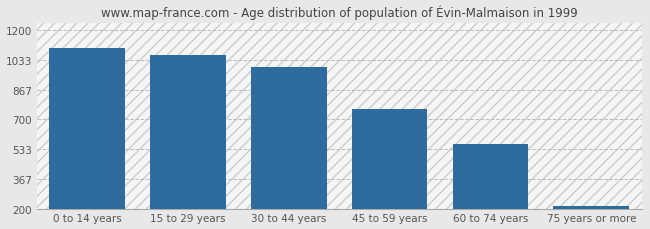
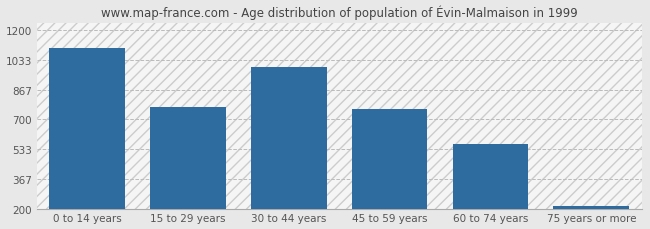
15 to 29 years: 1060 -> 770
